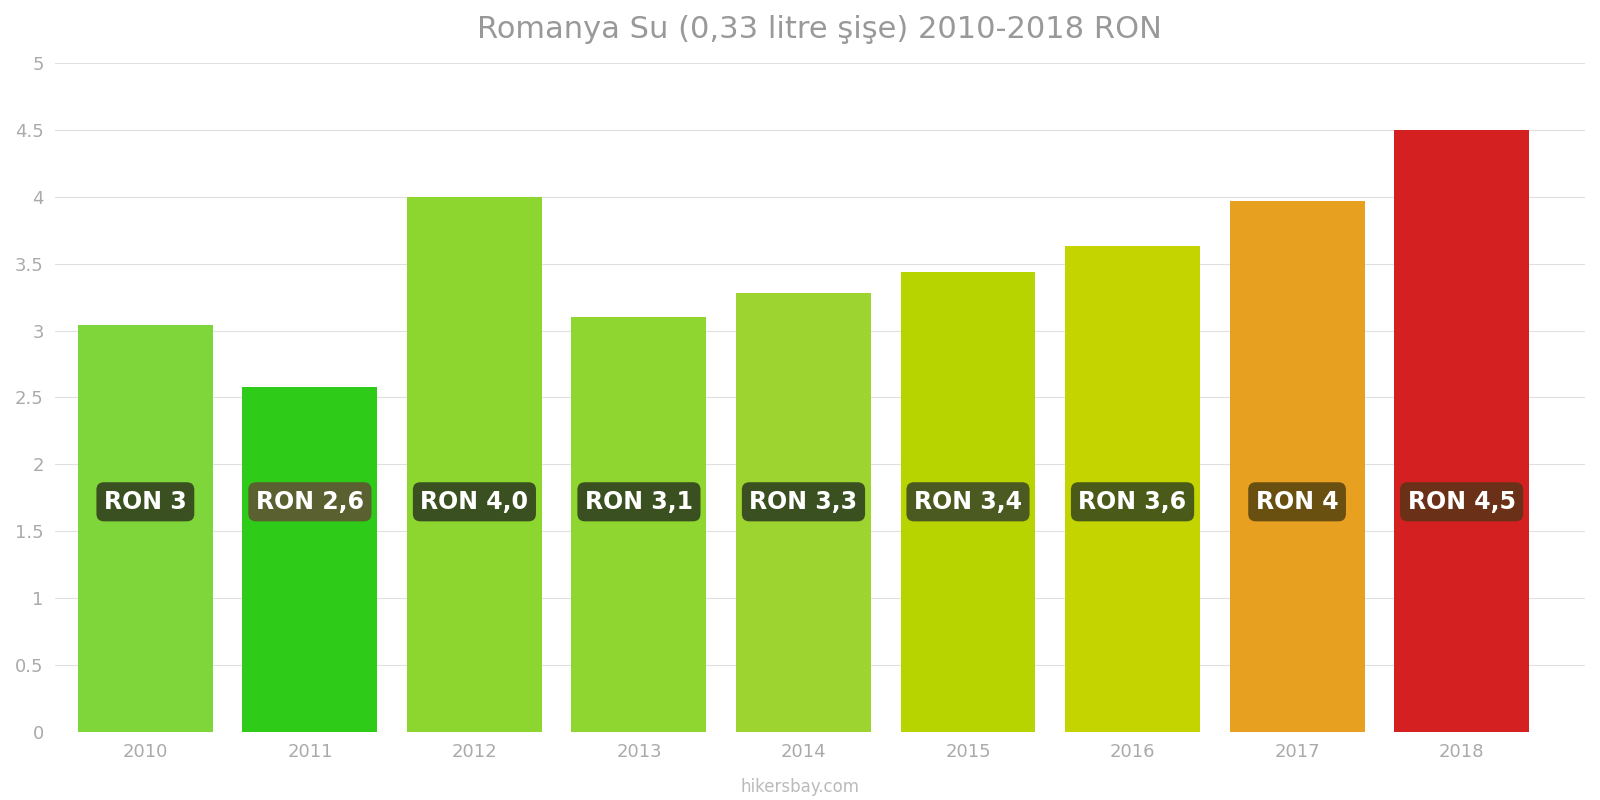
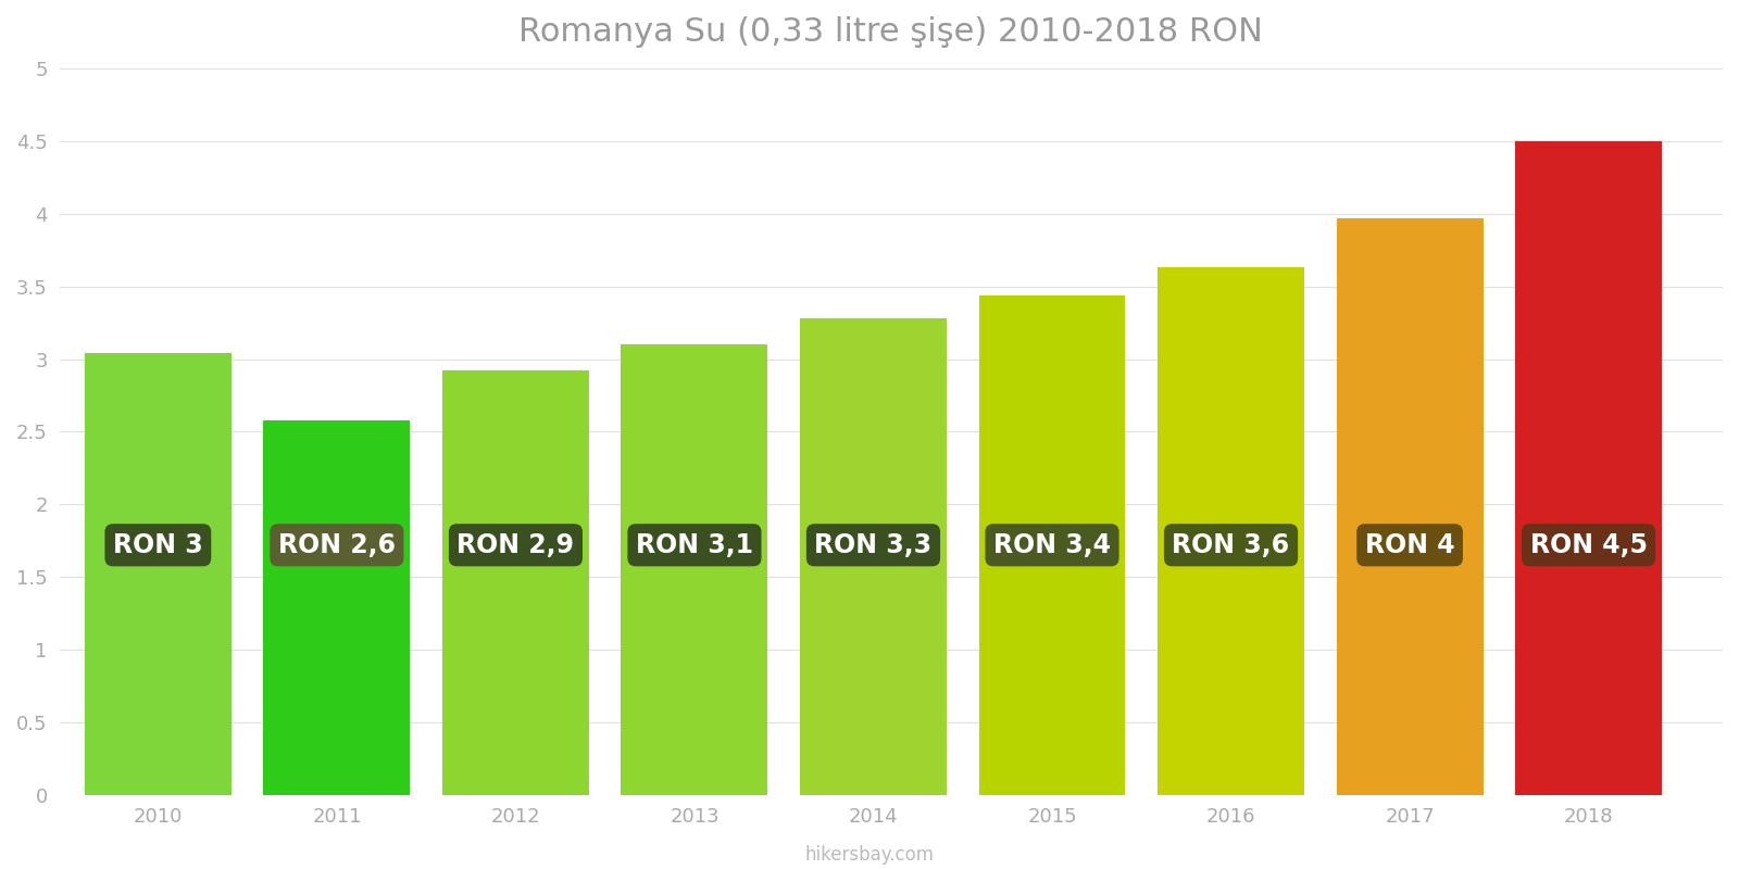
2012: 4,0 -> 2,9
